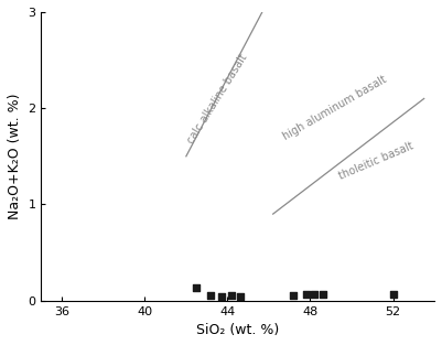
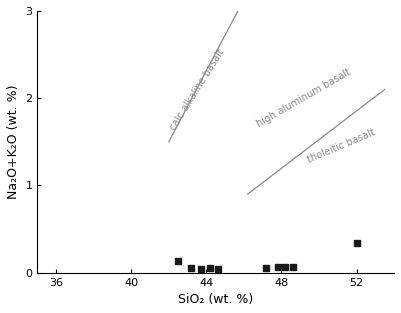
52: 0.07 -> 0.34
